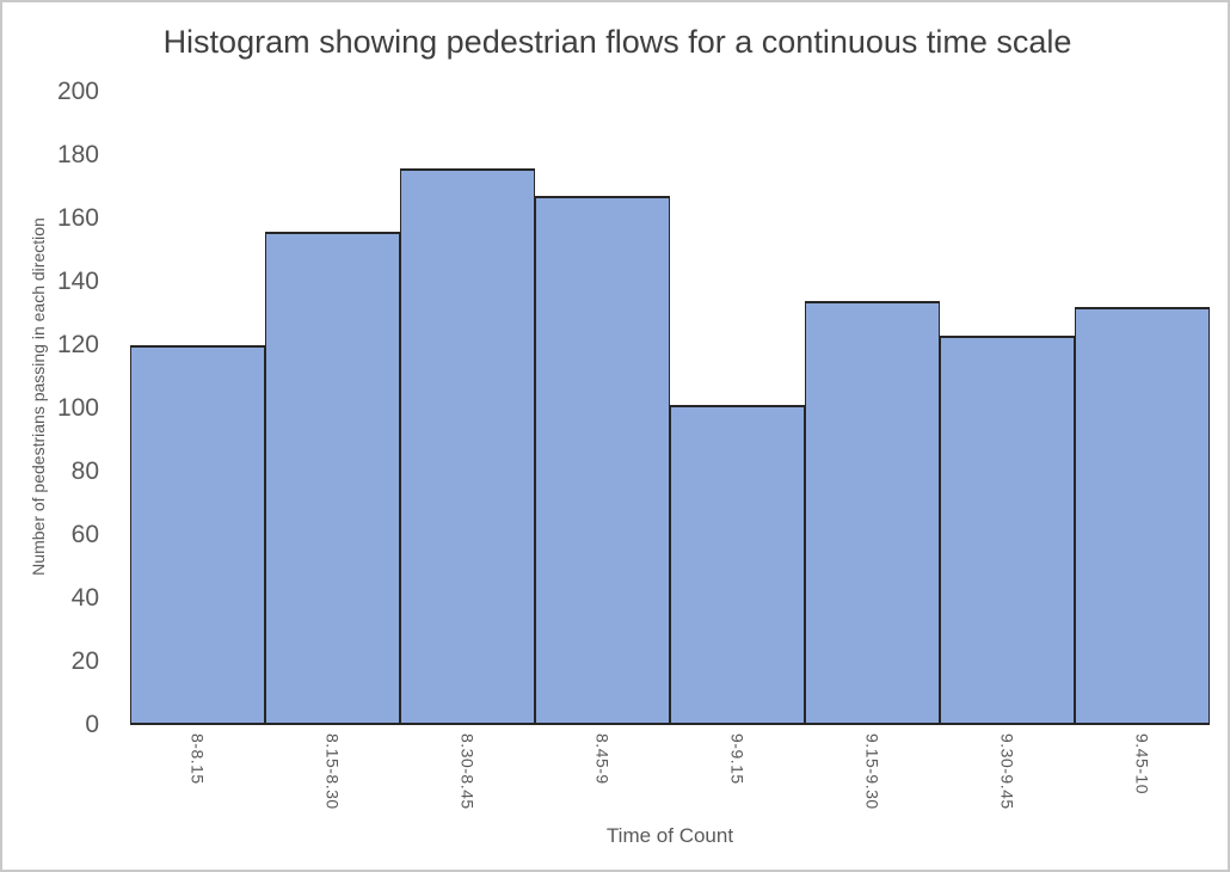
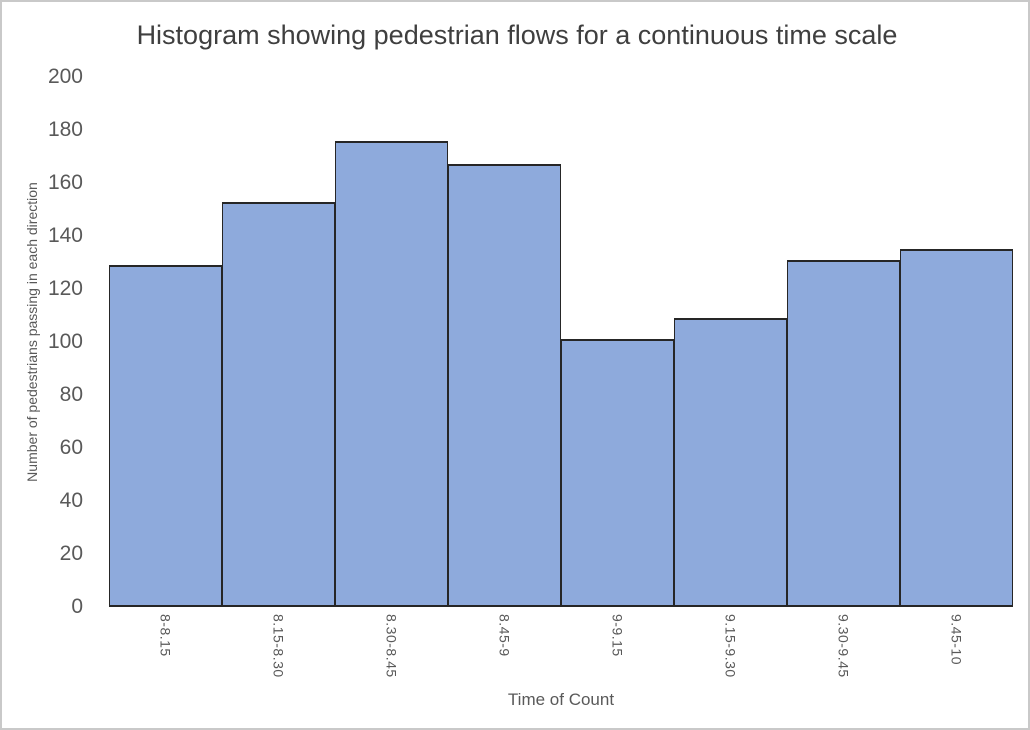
8-8.15: 120 -> 129
8.15-8.30: 156 -> 153
9.15-9.30: 134 -> 109
9.30-9.45: 123 -> 131
9.45-10: 132 -> 135
